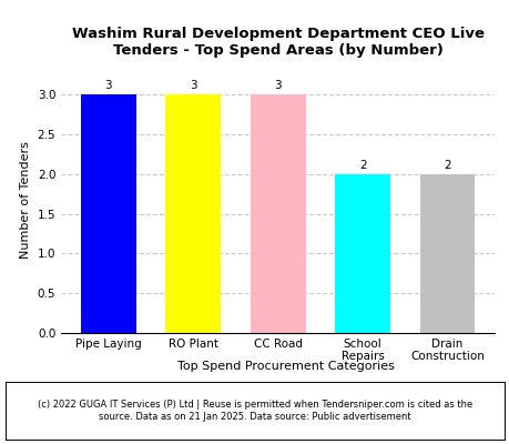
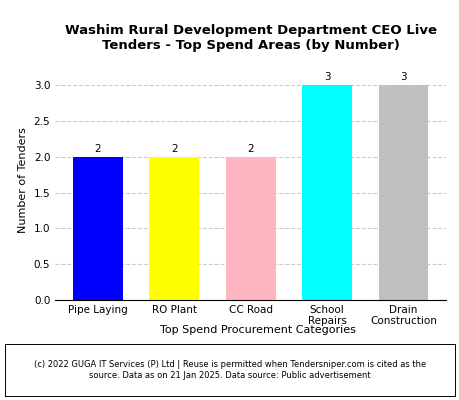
Pipe Laying: 3 -> 2
RO Plant: 3 -> 2
CC Road: 3 -> 2
School Repairs: 2 -> 3
Drain Construction: 2 -> 3
